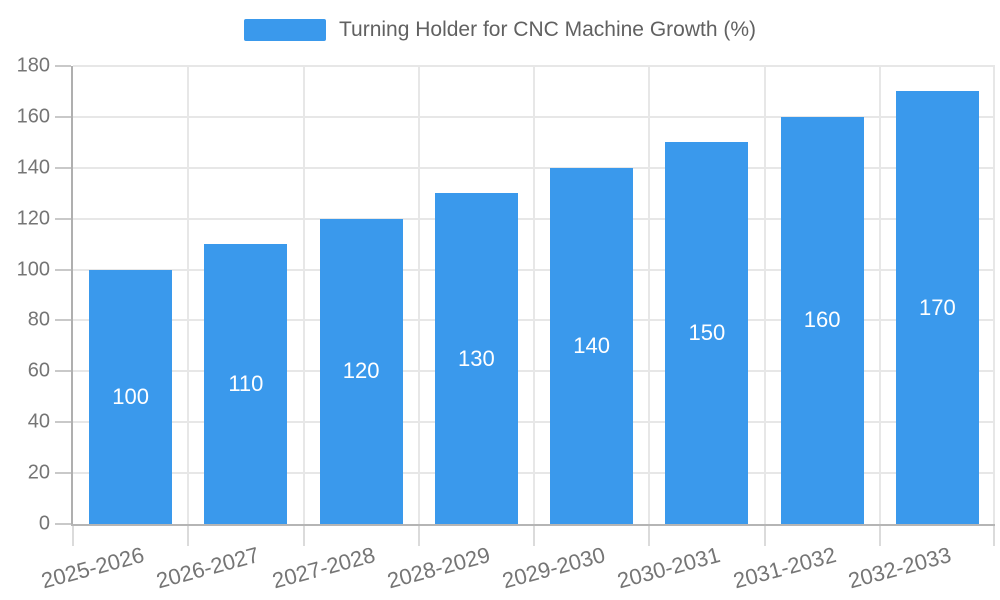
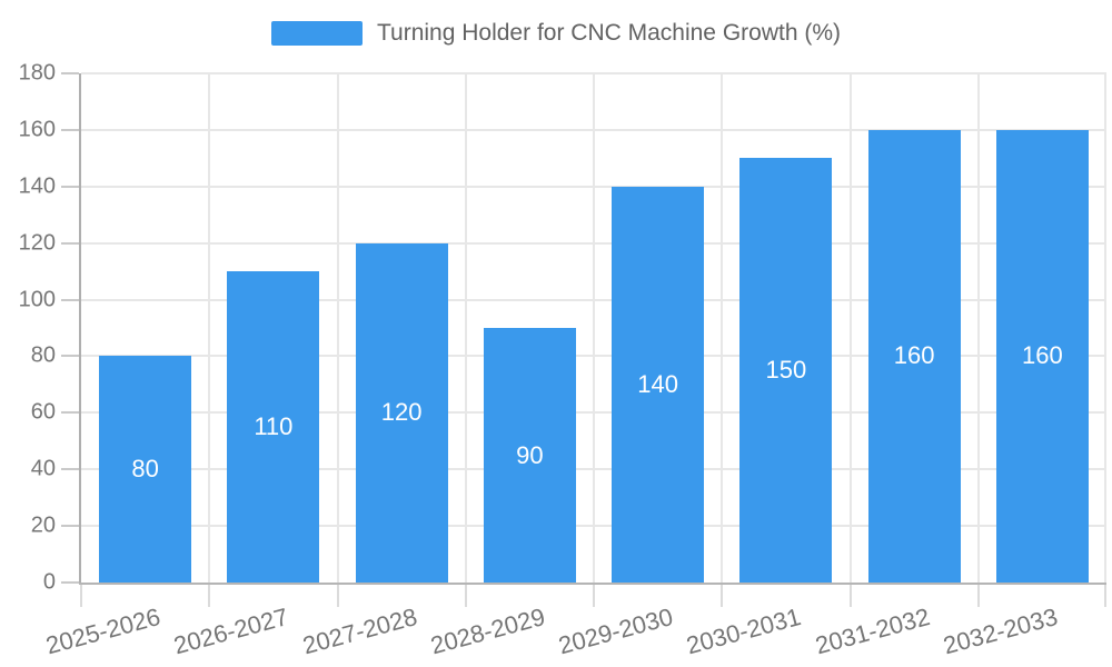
2025-2026: 100 -> 80
2028-2029: 130 -> 90
2032-2033: 170 -> 160
